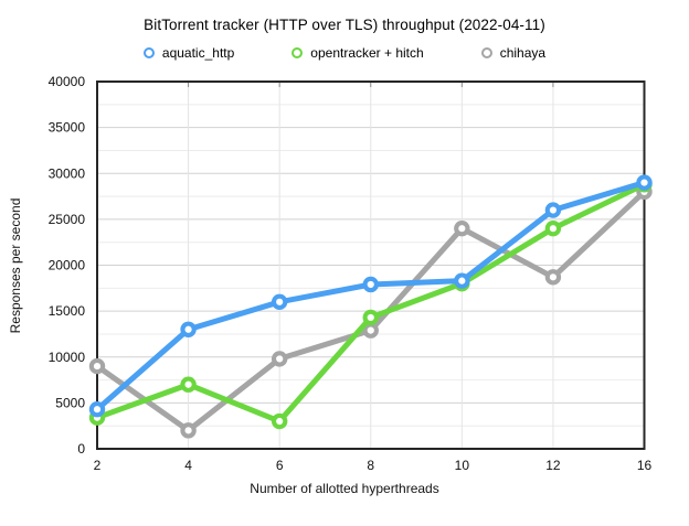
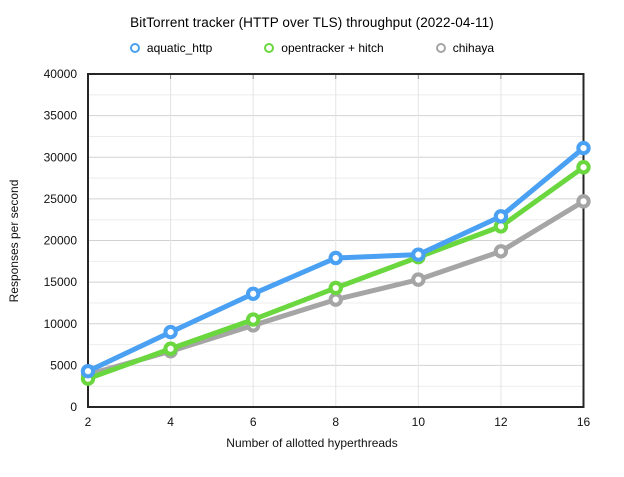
chihaya/2: 9000 -> 4000
aquatic_http/4: 13000 -> 9000
chihaya/4: 2000 -> 7000
aquatic_http/6: 16000 -> 14000
opentracker + hitch/6: 3000 -> 10000
chihaya/10: 24000 -> 15000
aquatic_http/12: 26000 -> 23000
opentracker + hitch/12: 24000 -> 22000
aquatic_http/16: 29000 -> 31000
chihaya/16: 28000 -> 25000
